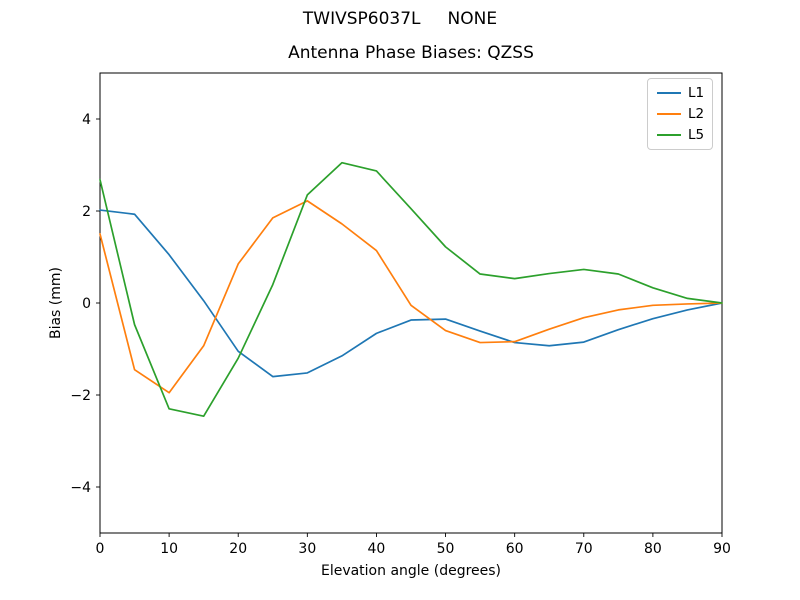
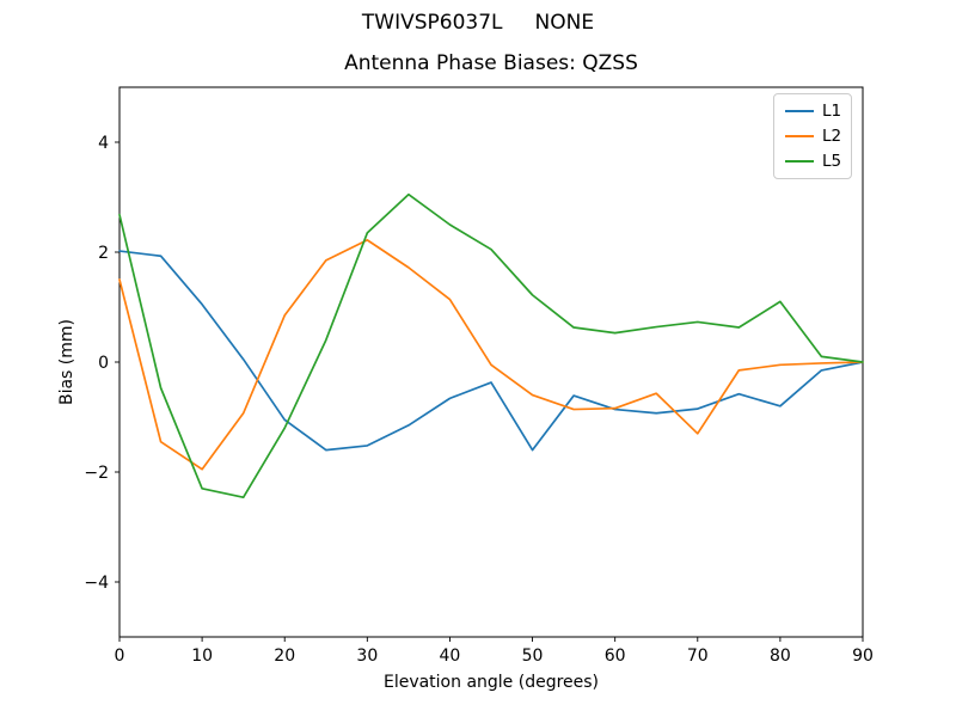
L5/40: 2.9 -> 2.5
L1/50: -0.3 -> -1.6
L2/70: -0.3 -> -1.3
L1/80: -0.3 -> -0.8
L5/80: 0.3 -> 1.1
